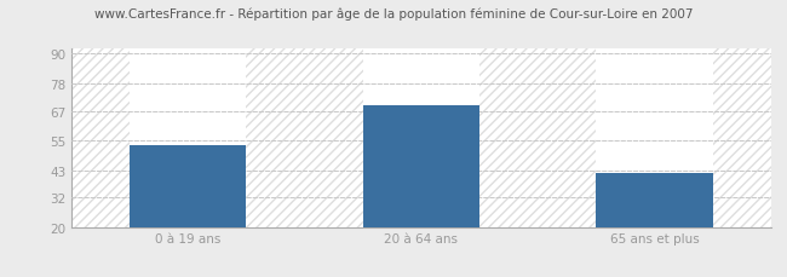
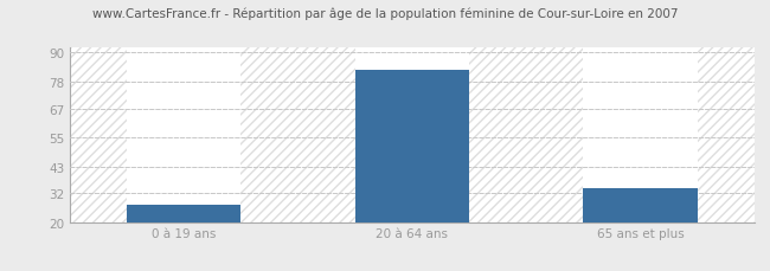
0 à 19 ans: 53 -> 27
20 à 64 ans: 69 -> 83
65 ans et plus: 42 -> 34
